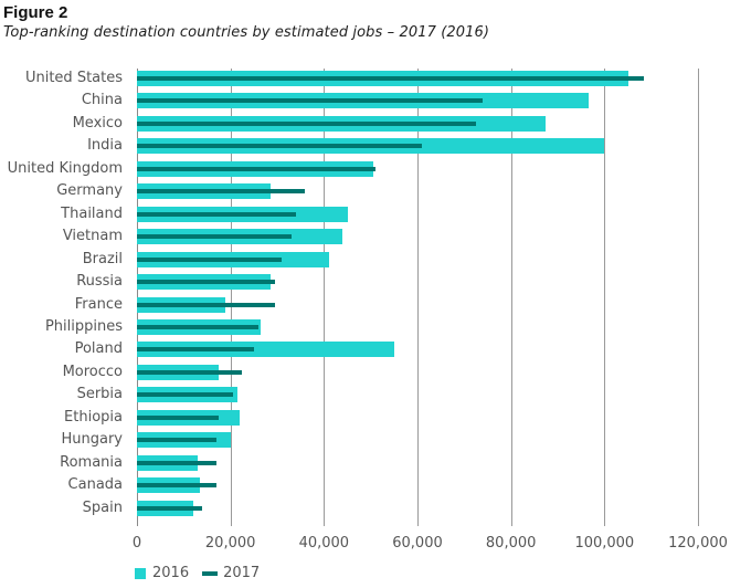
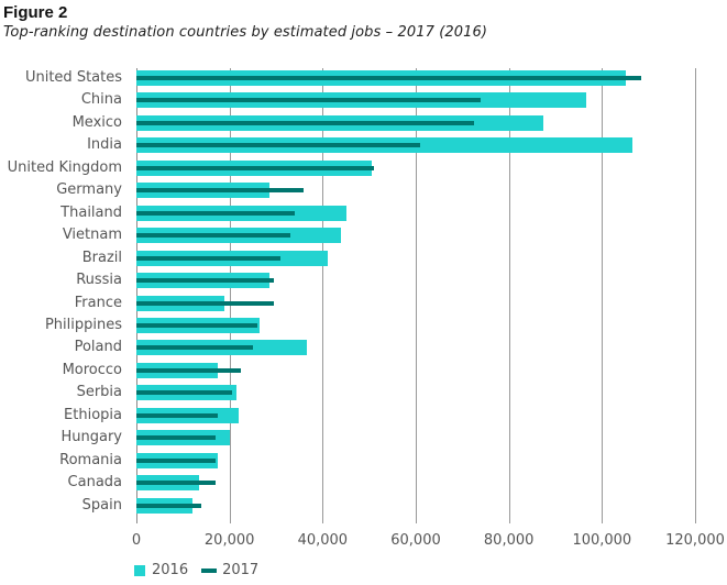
2016/India: 100000 -> 106000
2016/Poland: 55000 -> 36000
2016/Romania: 13000 -> 18000
